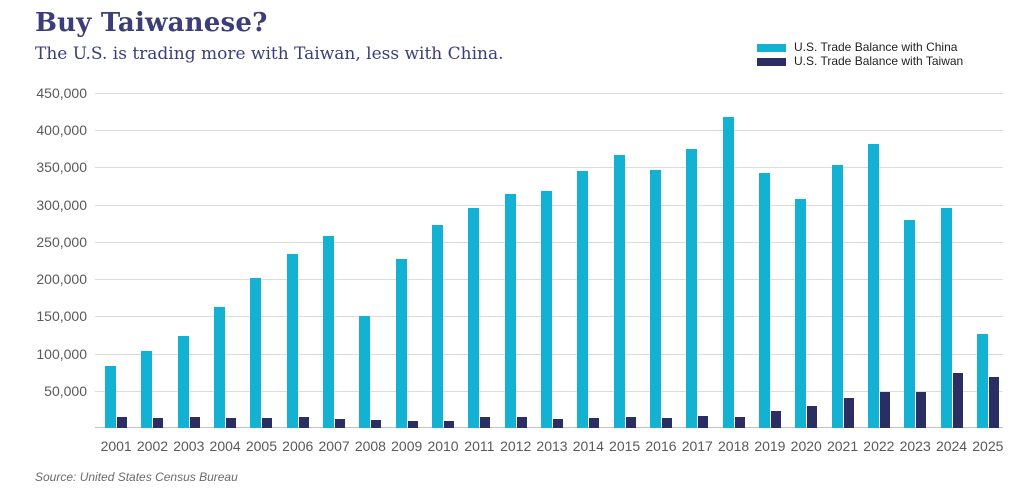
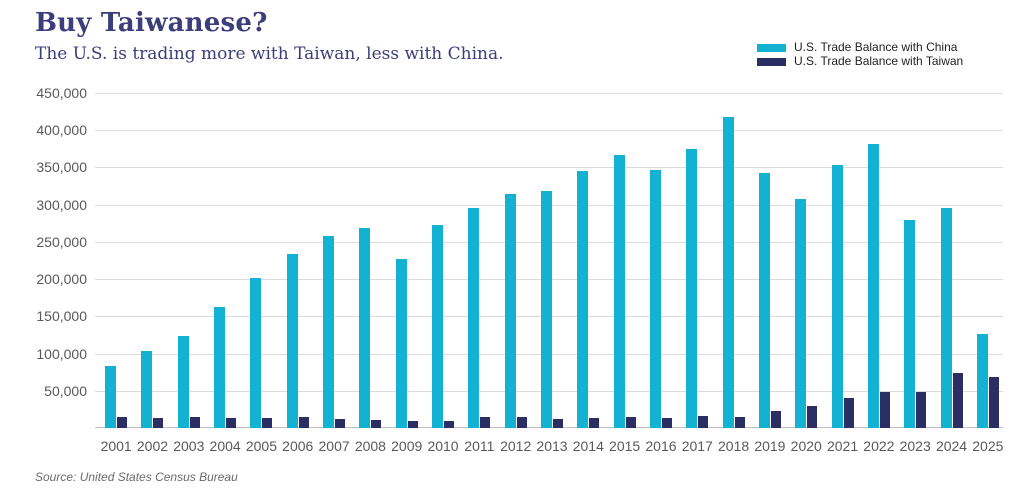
U.S. Trade Balance with China/2008: 150000 -> 270000
